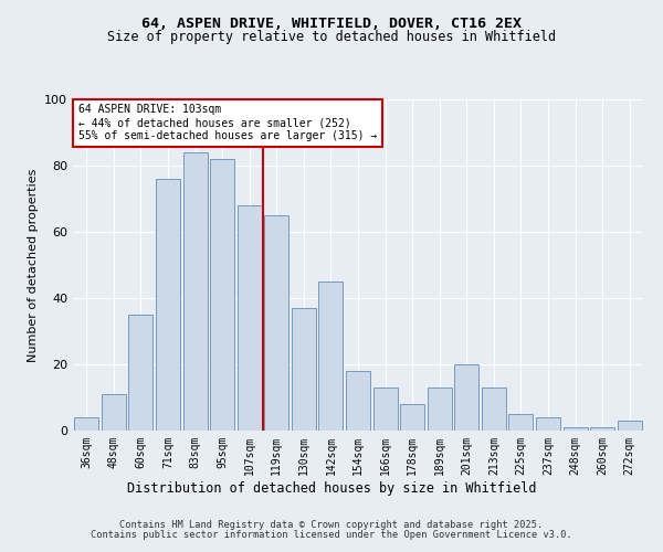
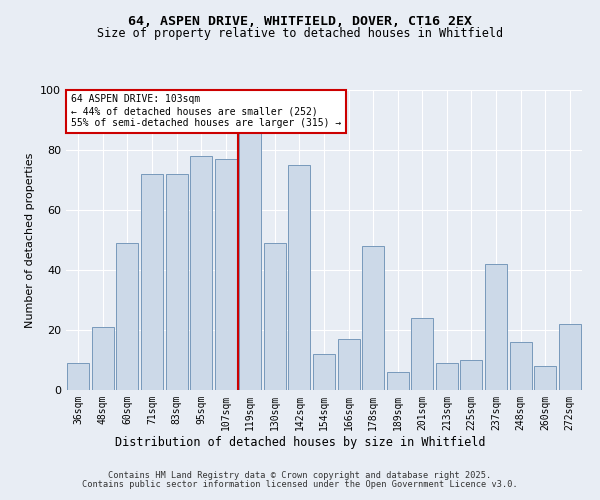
36sqm: 4 -> 9
48sqm: 11 -> 21
60sqm: 35 -> 49
71sqm: 76 -> 72
83sqm: 84 -> 72
95sqm: 82 -> 78
107sqm: 68 -> 77
119sqm: 65 -> 86
130sqm: 37 -> 49
142sqm: 45 -> 75
154sqm: 18 -> 12
166sqm: 13 -> 17
178sqm: 8 -> 48
189sqm: 13 -> 6
201sqm: 20 -> 24
213sqm: 13 -> 9
225sqm: 5 -> 10
237sqm: 4 -> 42
248sqm: 1 -> 16
260sqm: 1 -> 8
272sqm: 3 -> 22
